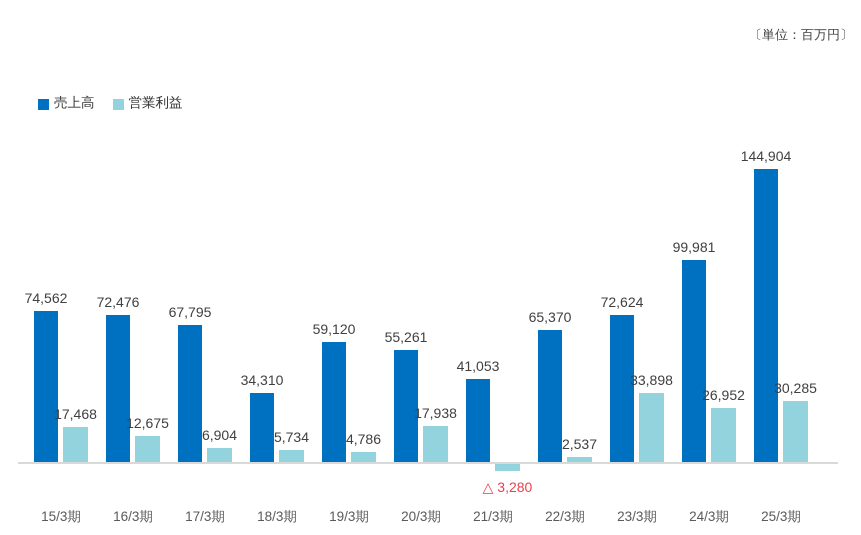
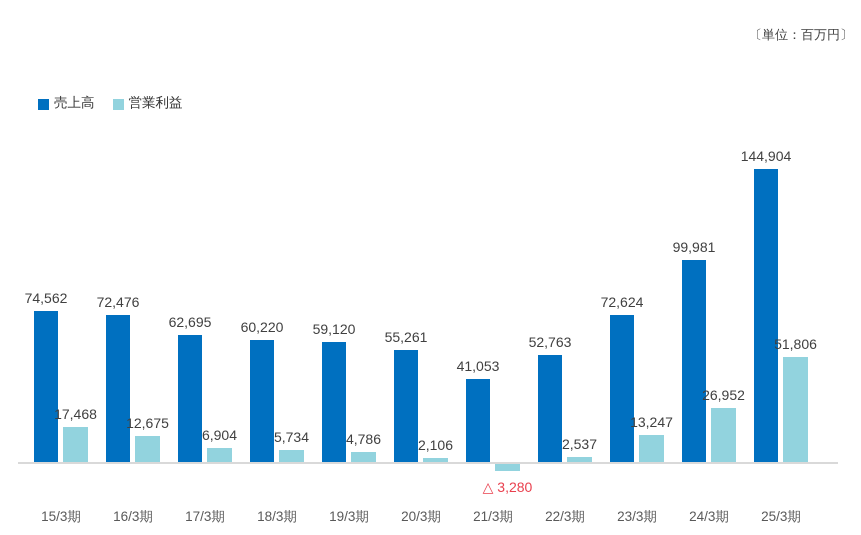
売上高/17/3期: 67,795 -> 62,695
売上高/18/3期: 34,310 -> 60,220
営業利益/20/3期: 17,938 -> 2,106
売上高/22/3期: 65,370 -> 52,763
営業利益/23/3期: 33,898 -> 13,247
営業利益/25/3期: 30,285 -> 51,806
